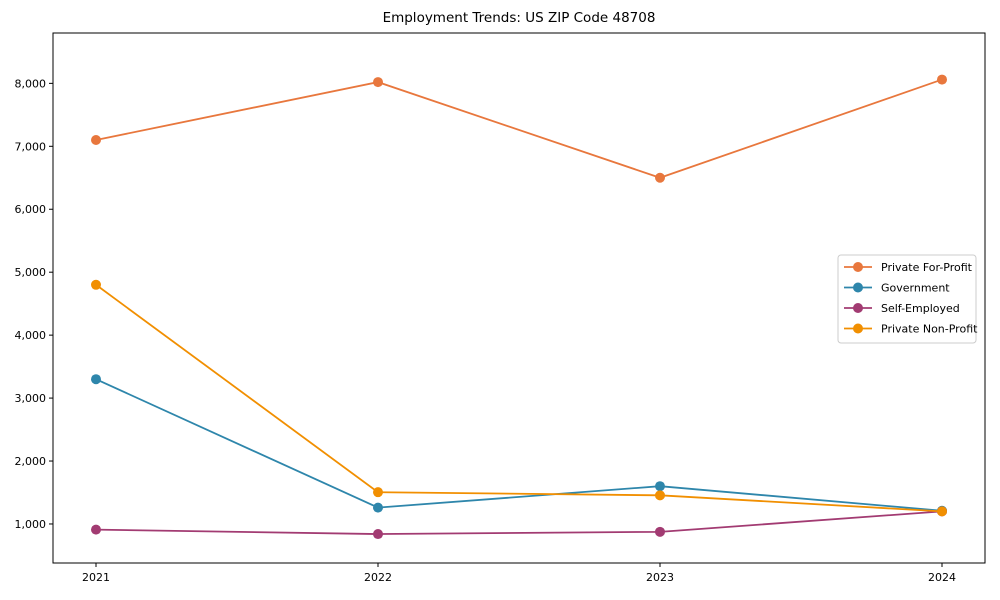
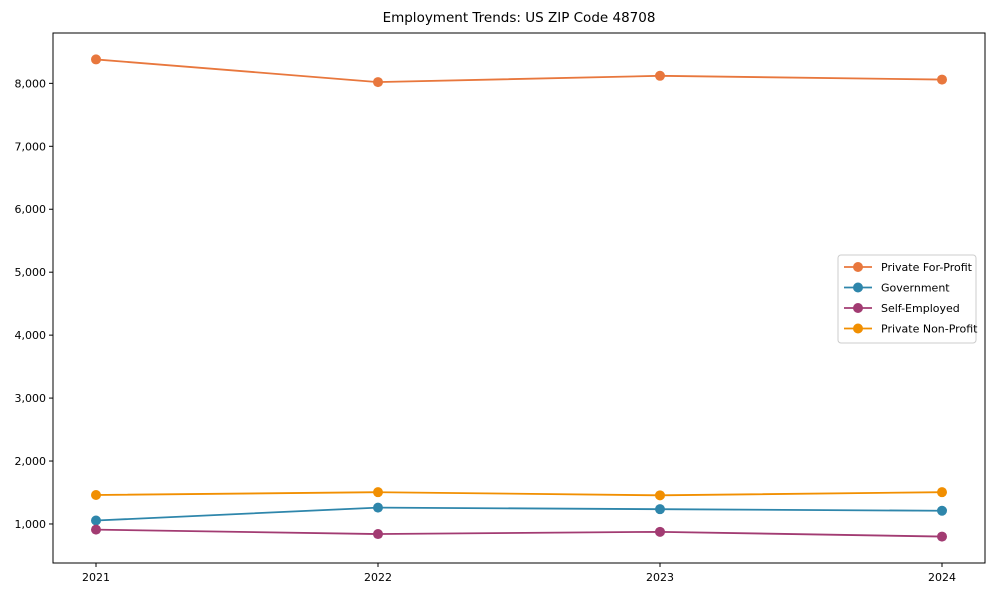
Private For-Profit/2021: 7100 -> 8400
Government/2021: 3300 -> 1100
Private Non-Profit/2021: 4800 -> 1500
Private For-Profit/2023: 6500 -> 8100
Government/2023: 1600 -> 1200
Self-Employed/2024: 1200 -> 800
Private Non-Profit/2024: 1200 -> 1500
